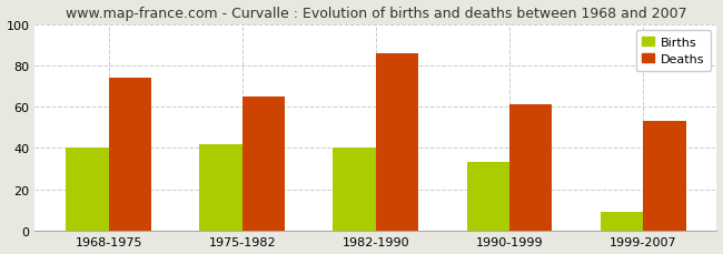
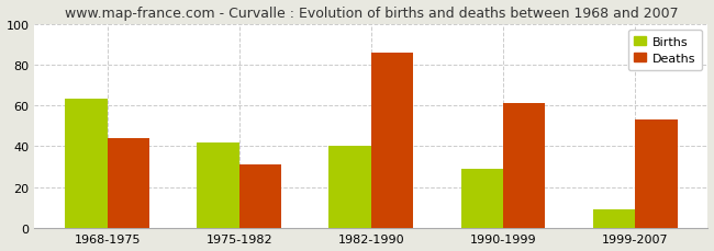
Births/1968-1975: 40 -> 63
Deaths/1968-1975: 74 -> 44
Deaths/1975-1982: 65 -> 31
Births/1990-1999: 33 -> 29
